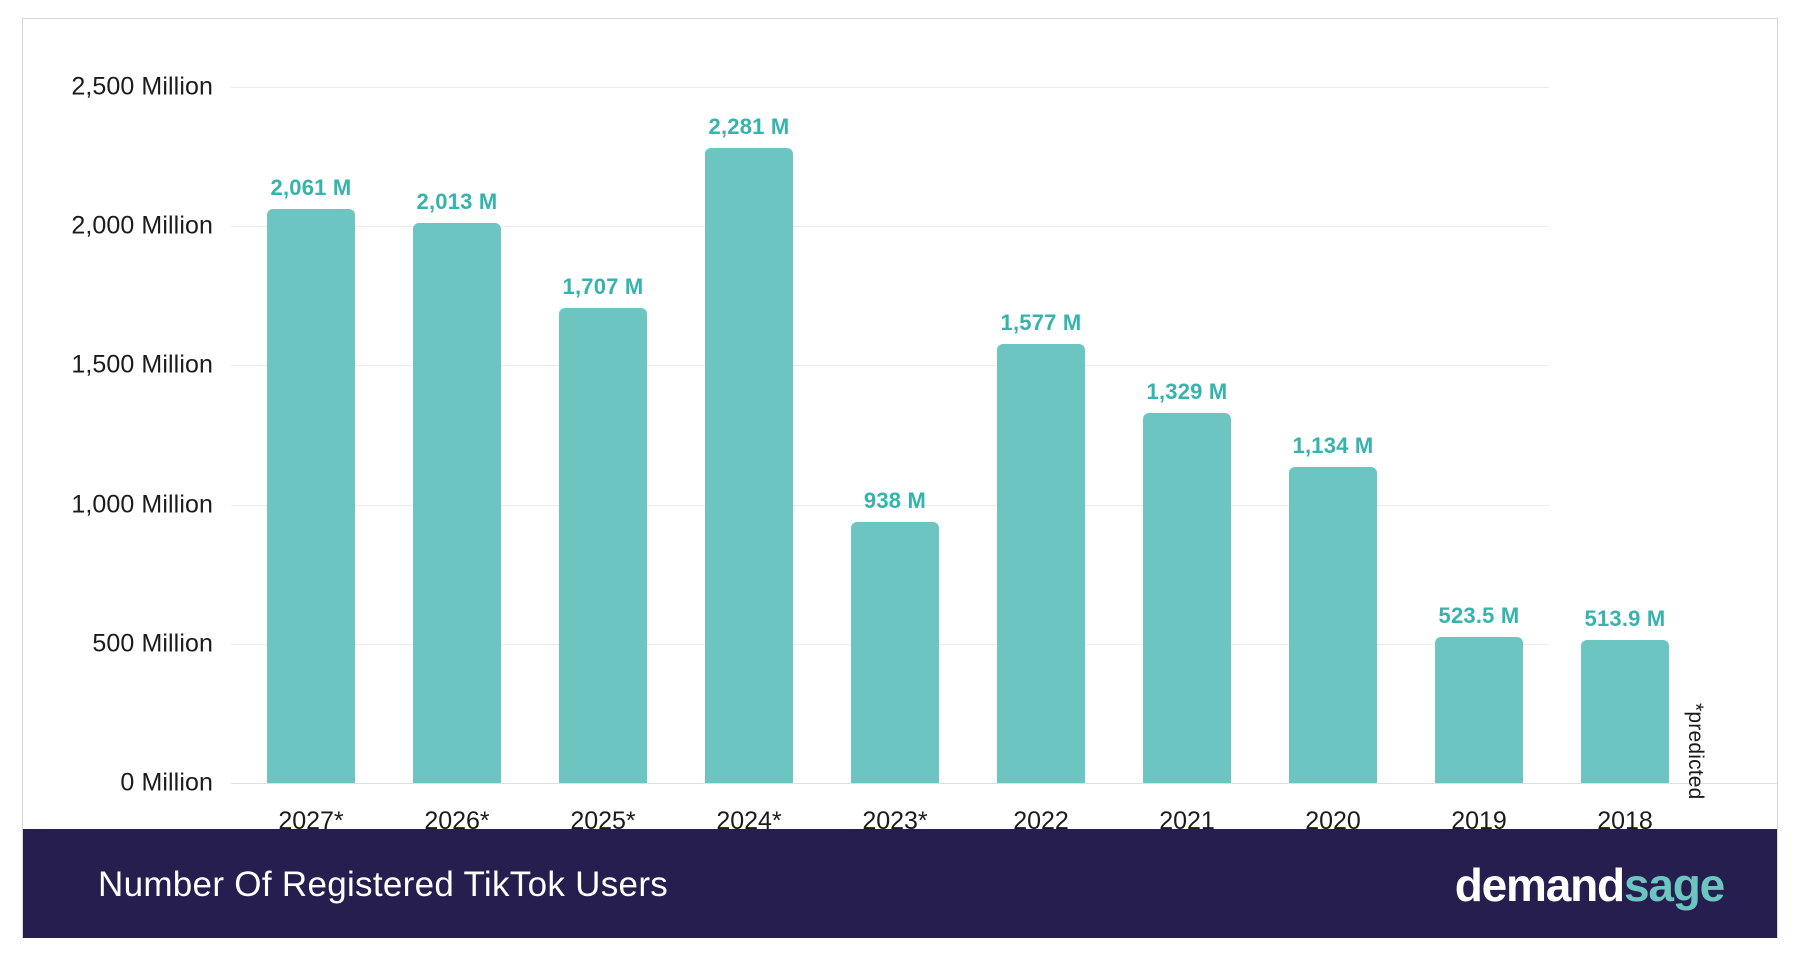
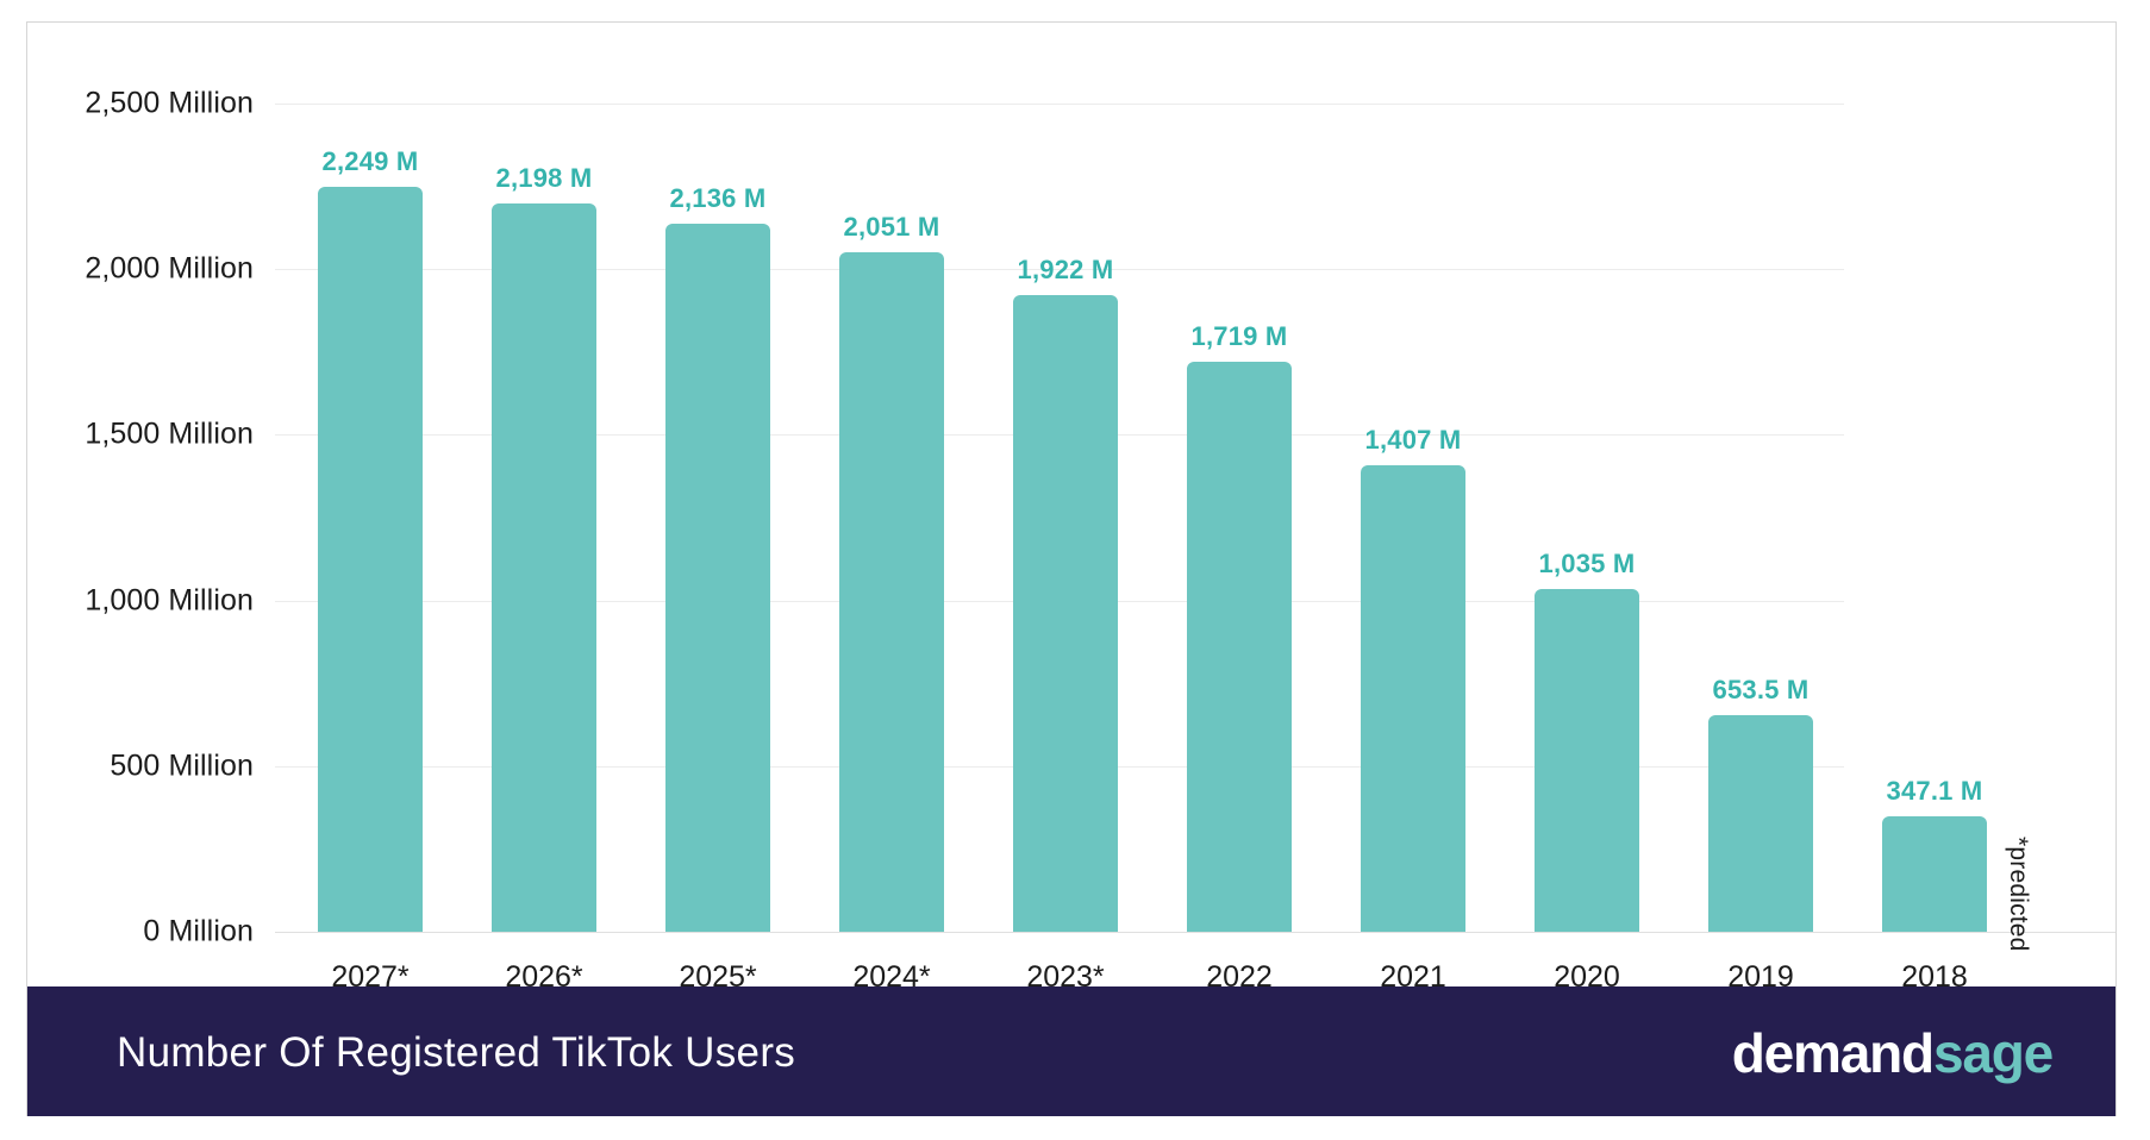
2027*: 2,061 -> 2,249
2026*: 2,013 -> 2,198
2025*: 1,707 -> 2,136
2024*: 2,281 -> 2,051
2023*: 938 -> 1,922
2022: 1,577 -> 1,719
2021: 1,329 -> 1,407
2020: 1,134 -> 1,035
2019: 523.5 -> 653.5
2018: 513.9 -> 347.1
